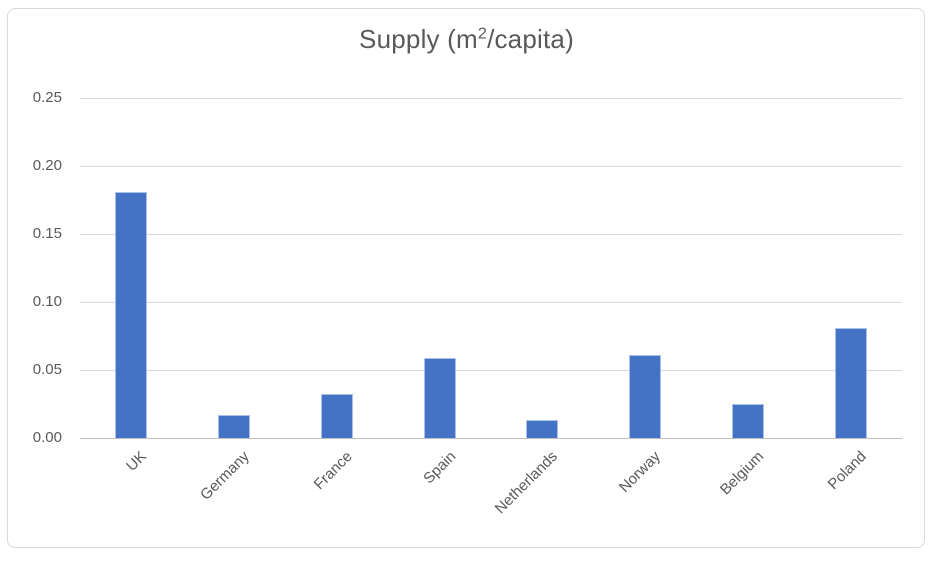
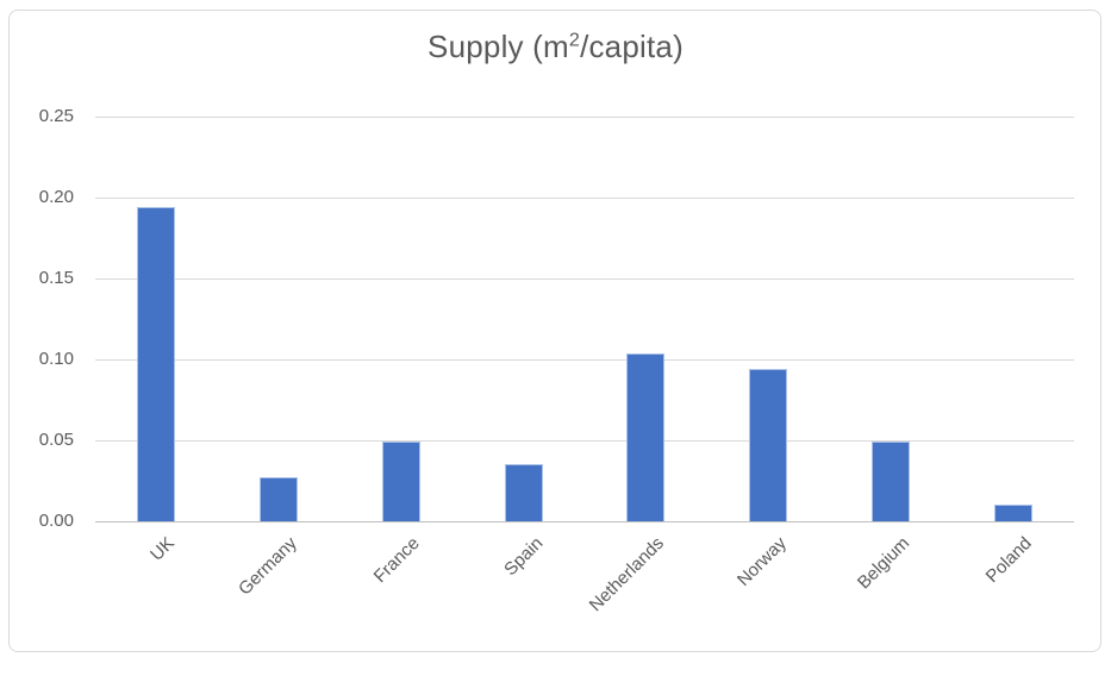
UK: 0.181 -> 0.194
Germany: 0.017 -> 0.027
France: 0.032 -> 0.049
Spain: 0.059 -> 0.035
Netherlands: 0.013 -> 0.104
Norway: 0.061 -> 0.094
Belgium: 0.025 -> 0.049
Poland: 0.081 -> 0.010
